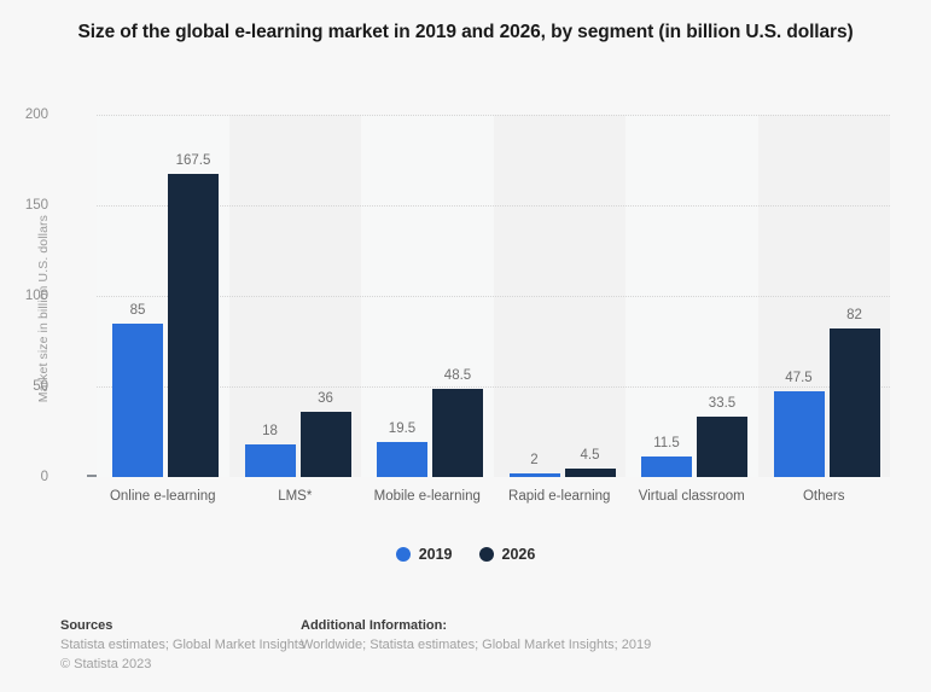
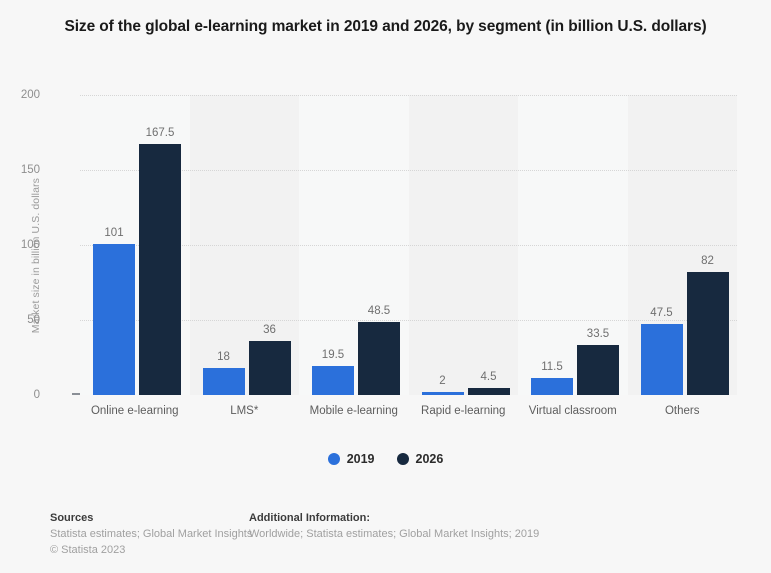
2019/Online e-learning: 85 -> 101
